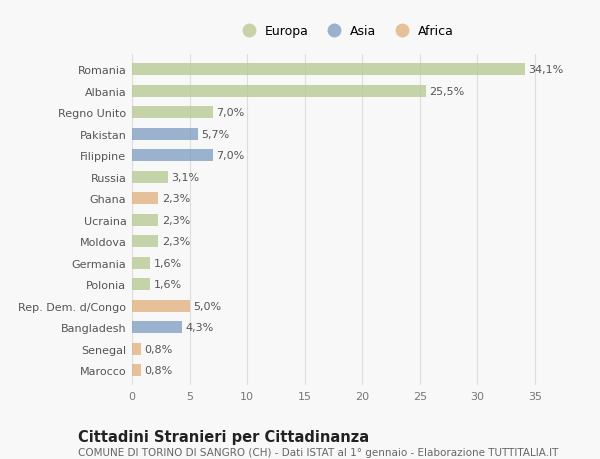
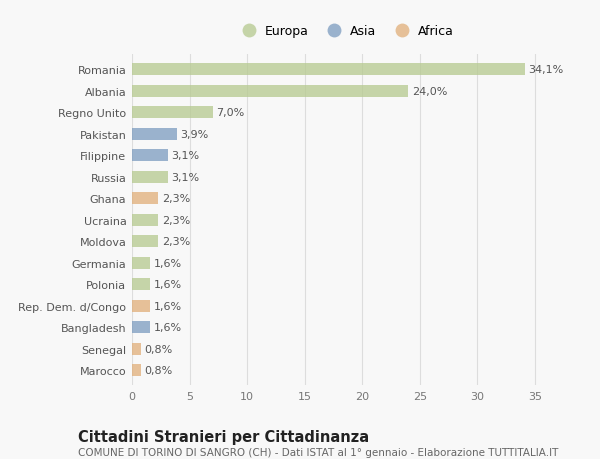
Albania: 25,5% -> 24,0%
Pakistan: 5,7% -> 3,9%
Filippine: 7,0% -> 3,1%
Rep. Dem. d/Congo: 5,0% -> 1,6%
Bangladesh: 4,3% -> 1,6%
